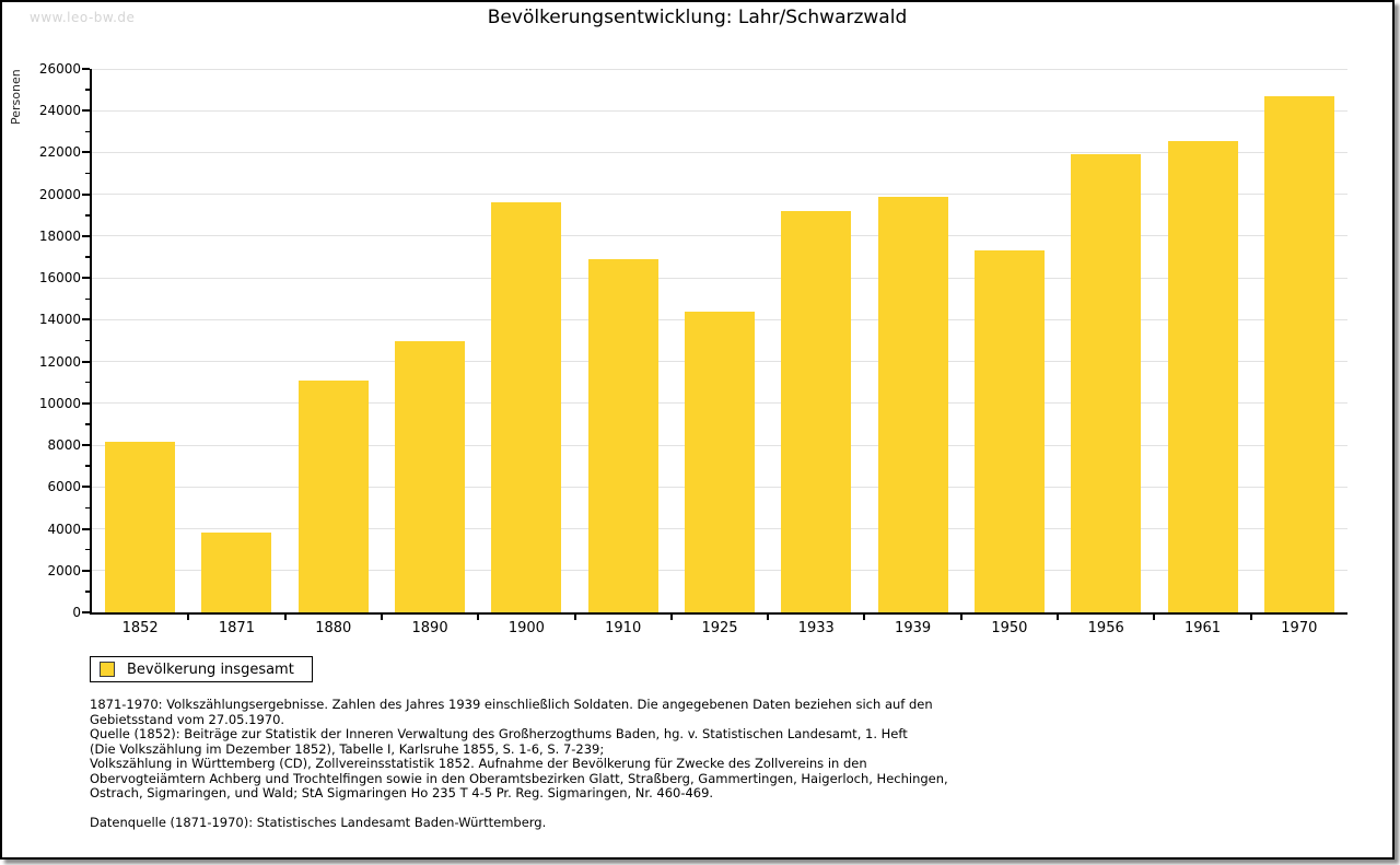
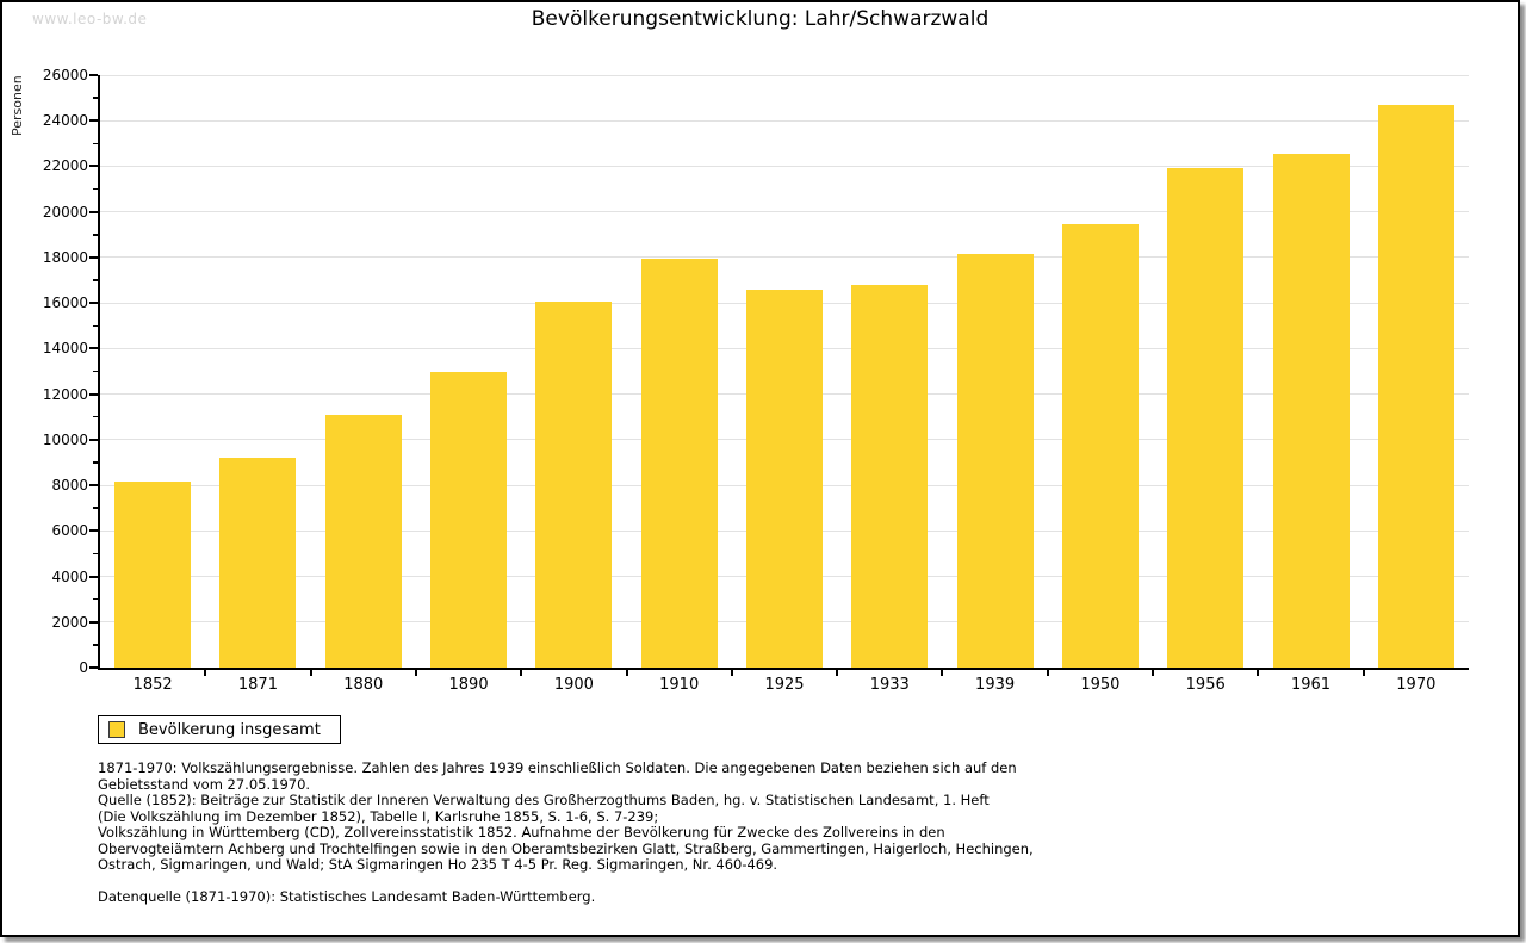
1871: 3800 -> 9200
1900: 19600 -> 16100
1910: 16900 -> 17900
1925: 14400 -> 16600
1933: 19200 -> 16800
1939: 19900 -> 18200
1950: 17300 -> 19500
